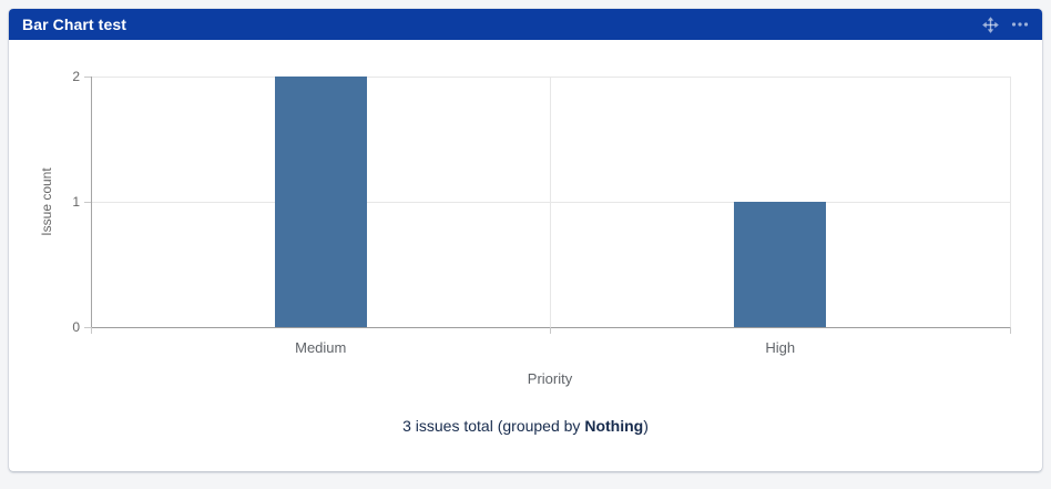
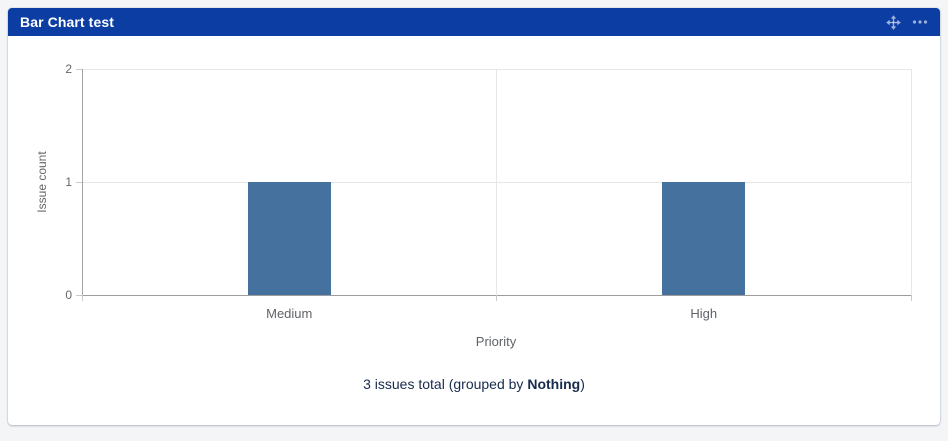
Medium: 2 -> 1
